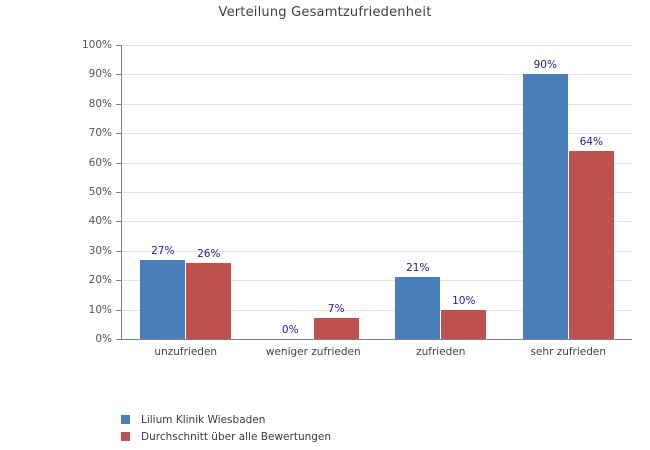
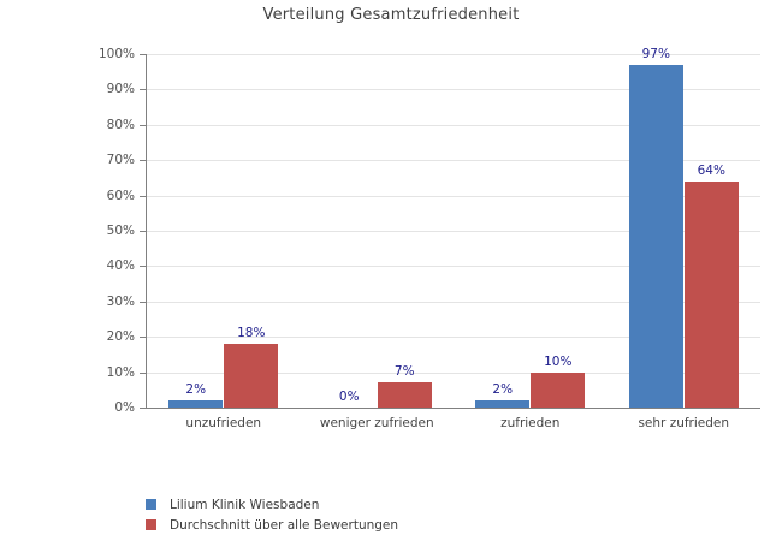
Lilium Klinik Wiesbaden/unzufrieden: 27% -> 2%
Durchschnitt über alle Bewertungen/unzufrieden: 26% -> 18%
Lilium Klinik Wiesbaden/zufrieden: 21% -> 2%
Lilium Klinik Wiesbaden/sehr zufrieden: 90% -> 97%
